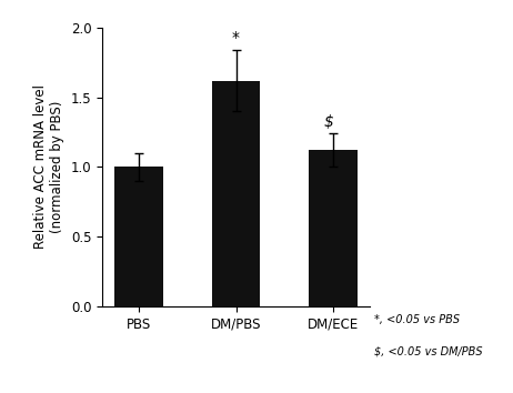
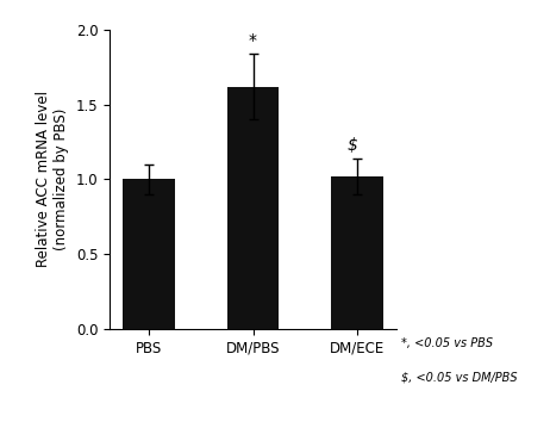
DM/ECE: 1.12 -> 1.02
